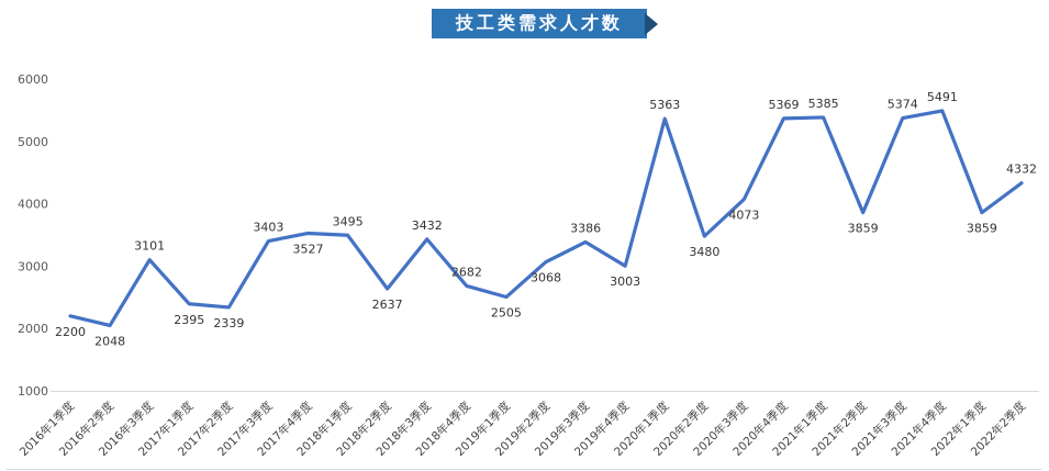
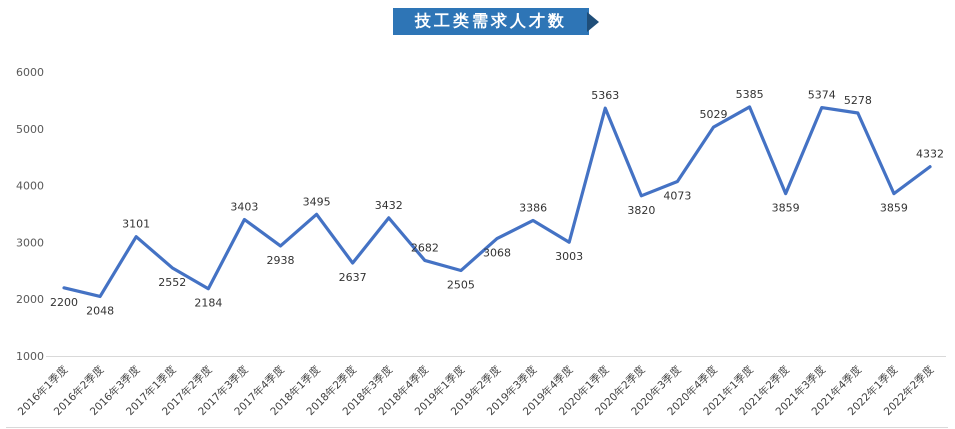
2017年1季度: 2395 -> 2552
2017年2季度: 2339 -> 2184
2017年4季度: 3527 -> 2938
2020年2季度: 3480 -> 3820
2020年4季度: 5369 -> 5029
2021年4季度: 5491 -> 5278
